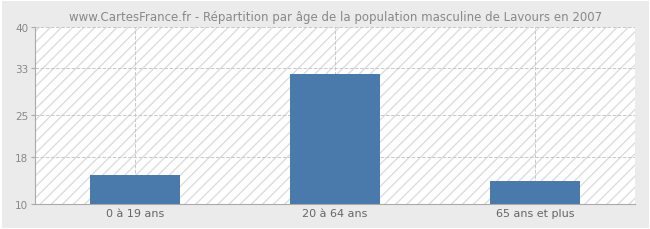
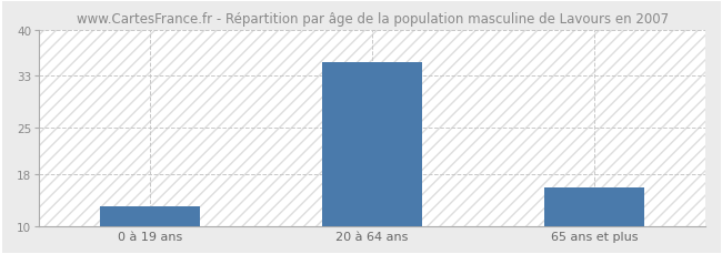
0 à 19 ans: 15 -> 13
20 à 64 ans: 32 -> 35
65 ans et plus: 14 -> 16
